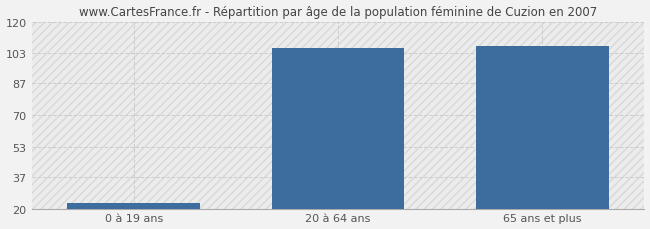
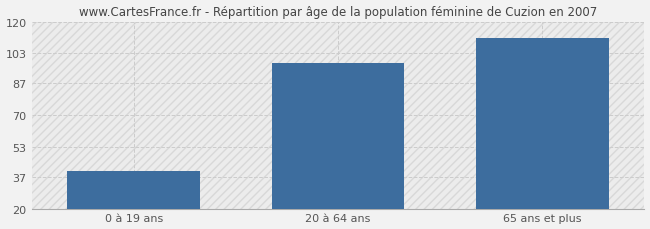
0 à 19 ans: 23 -> 40
20 à 64 ans: 106 -> 98
65 ans et plus: 107 -> 111
